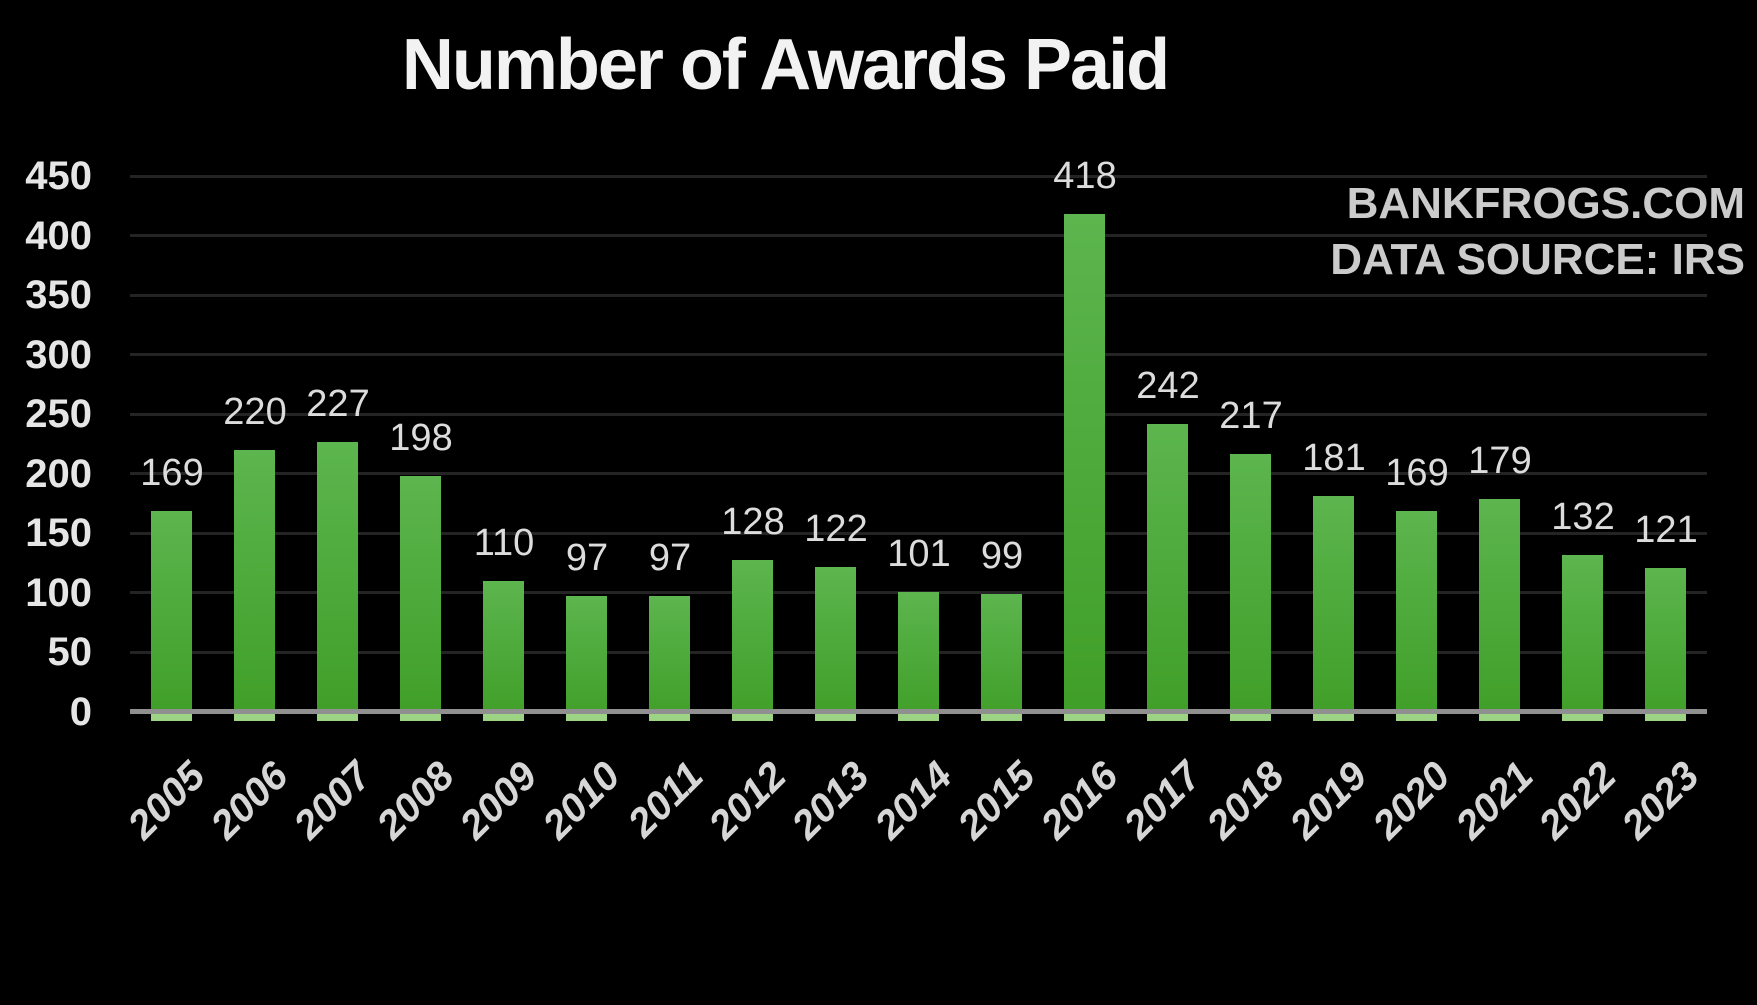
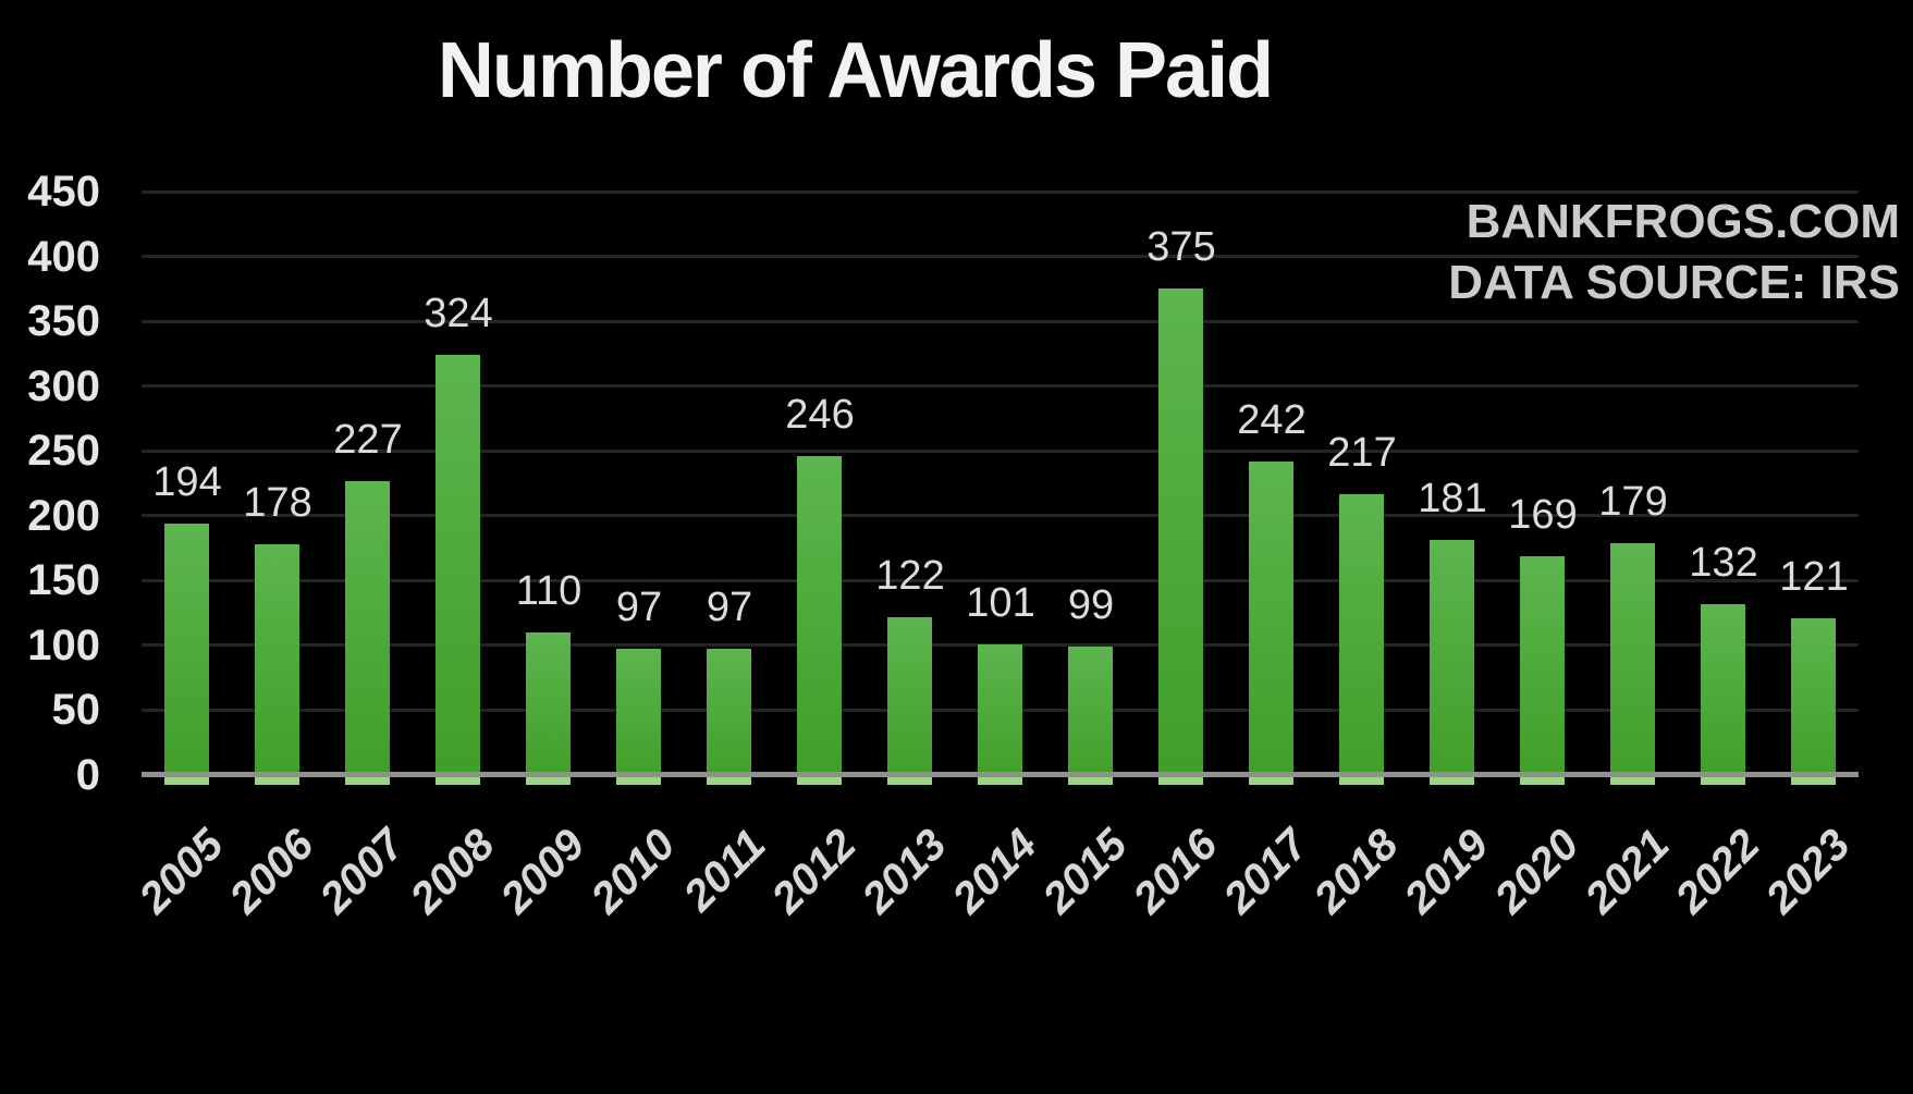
2005: 169 -> 194
2006: 220 -> 178
2008: 198 -> 324
2012: 128 -> 246
2016: 418 -> 375
